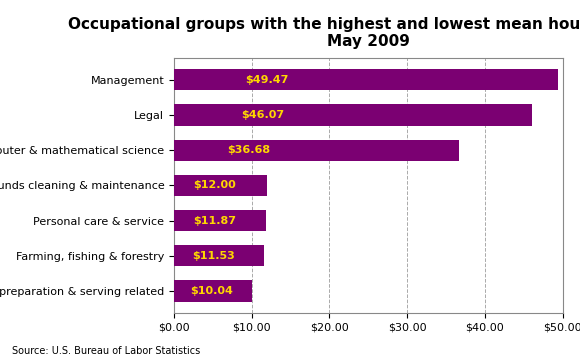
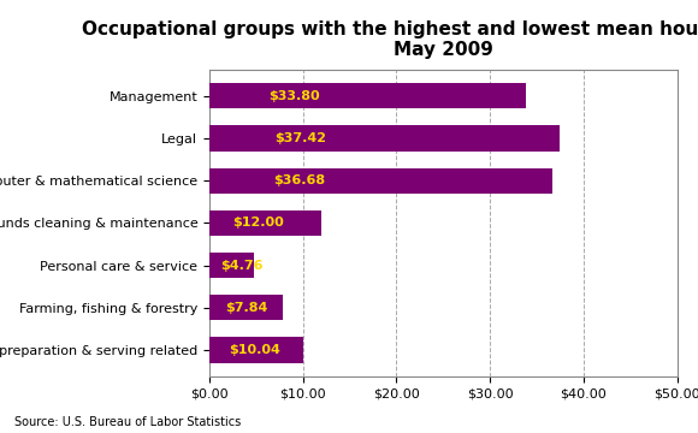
Management: $49.47 -> $33.80
Legal: $46.07 -> $37.42
Personal care & service: $11.87 -> $4.76
Farming, fishing & forestry: $11.53 -> $7.84
